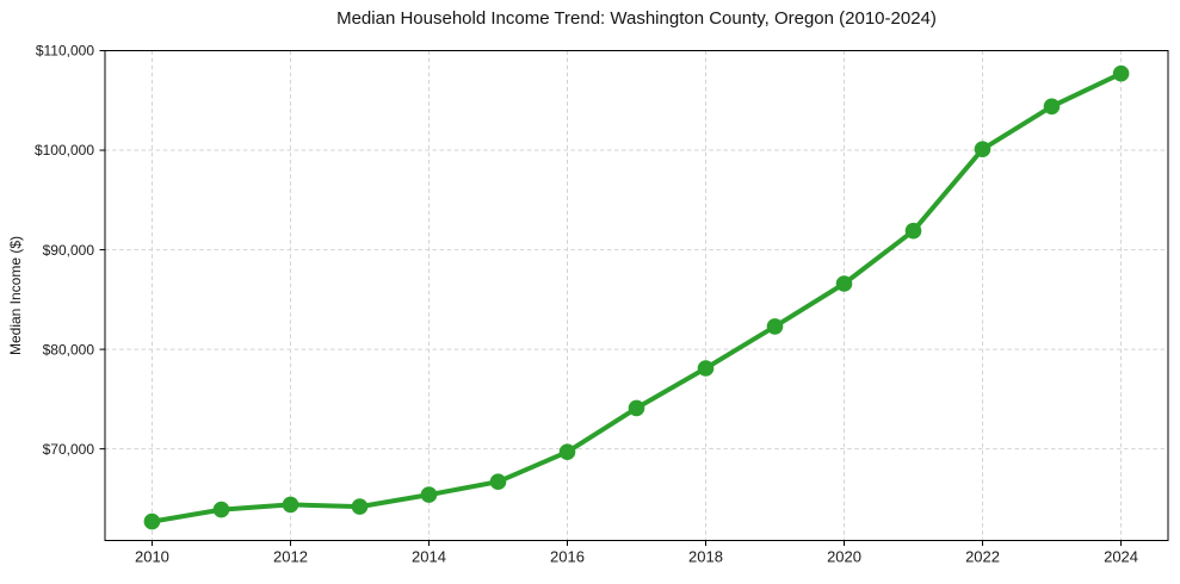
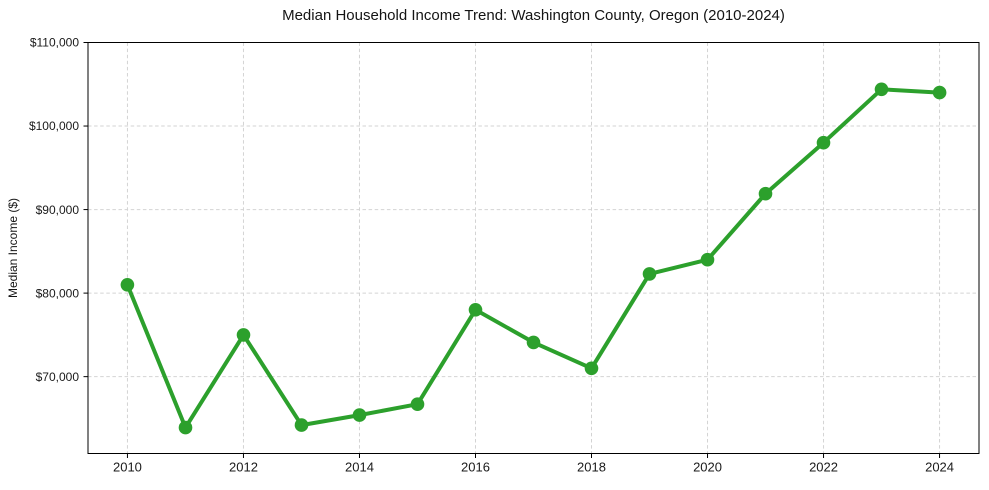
2010: $63000 -> $81000
2012: $64000 -> $75000
2016: $70000 -> $78000
2018: $78000 -> $71000
2020: $87000 -> $84000
2022: $100000 -> $98000
2024: $108000 -> $104000
